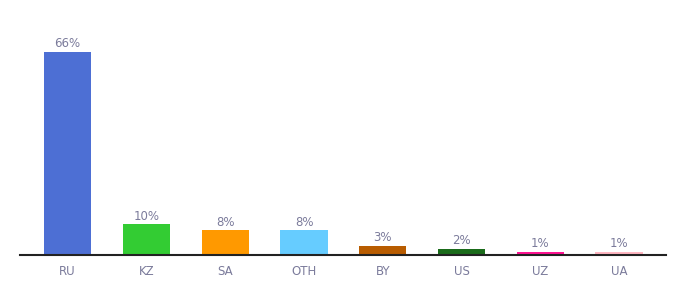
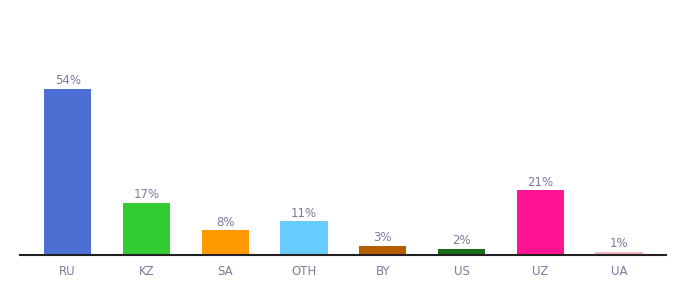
RU: 66% -> 54%
KZ: 10% -> 17%
OTH: 8% -> 11%
UZ: 1% -> 21%
